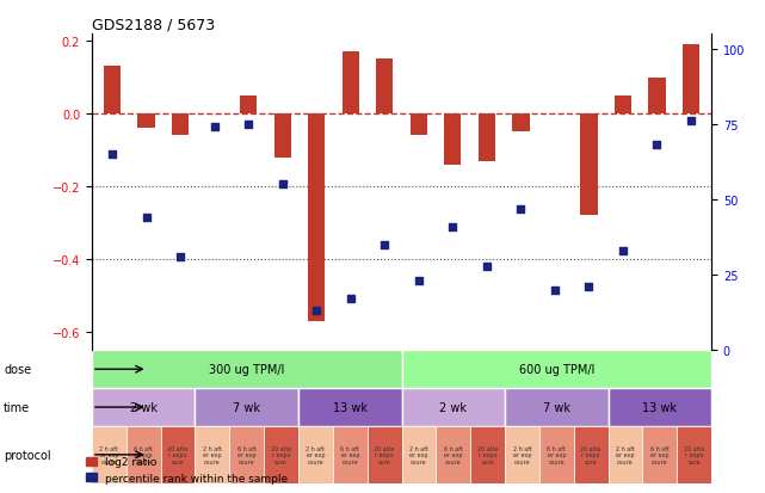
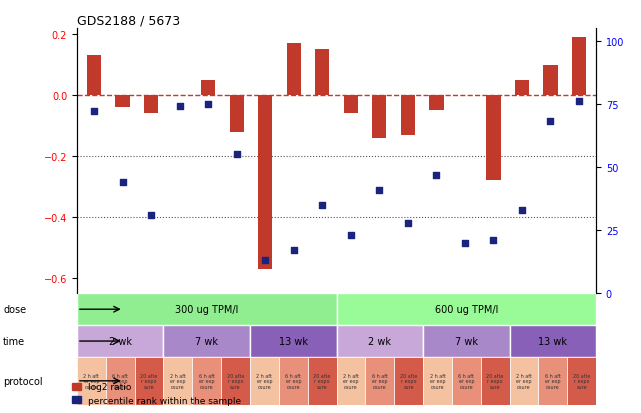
percentile rank within the sample/GSM103291: 65 -> 72
